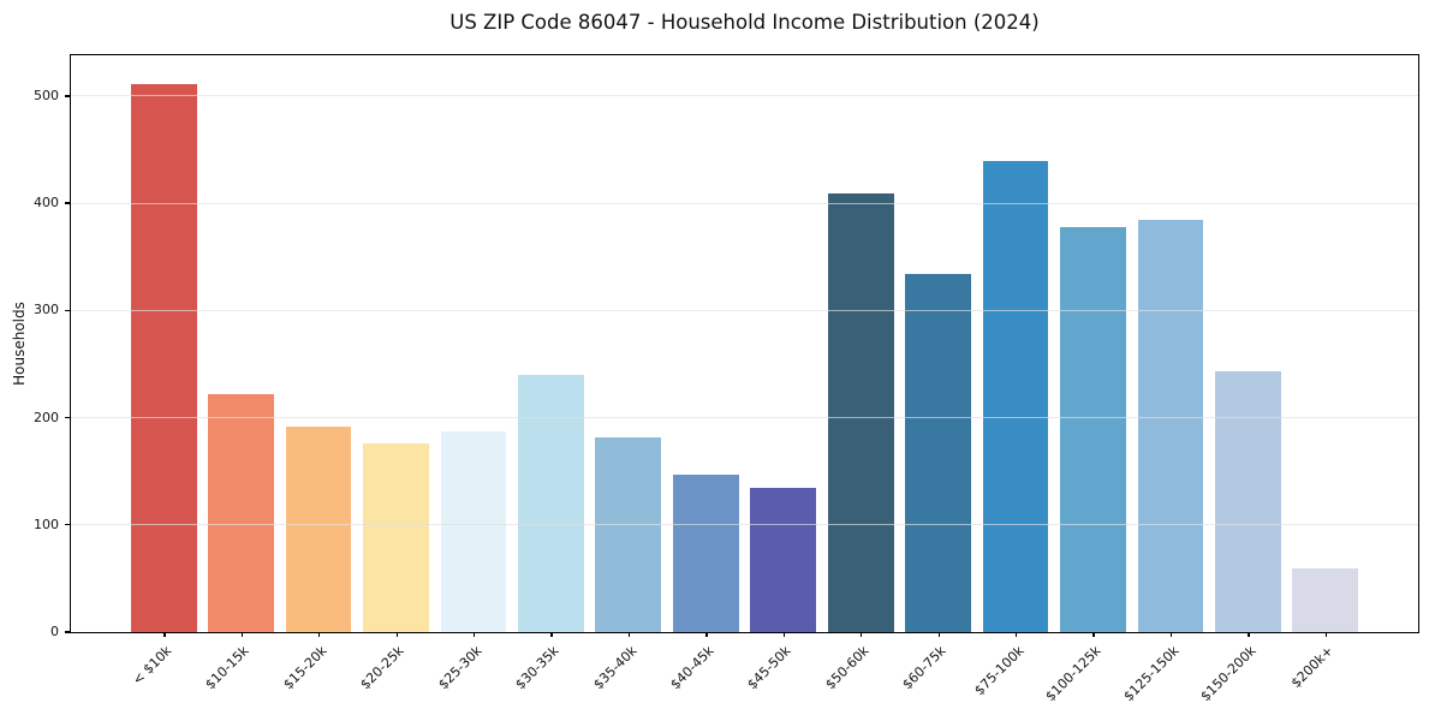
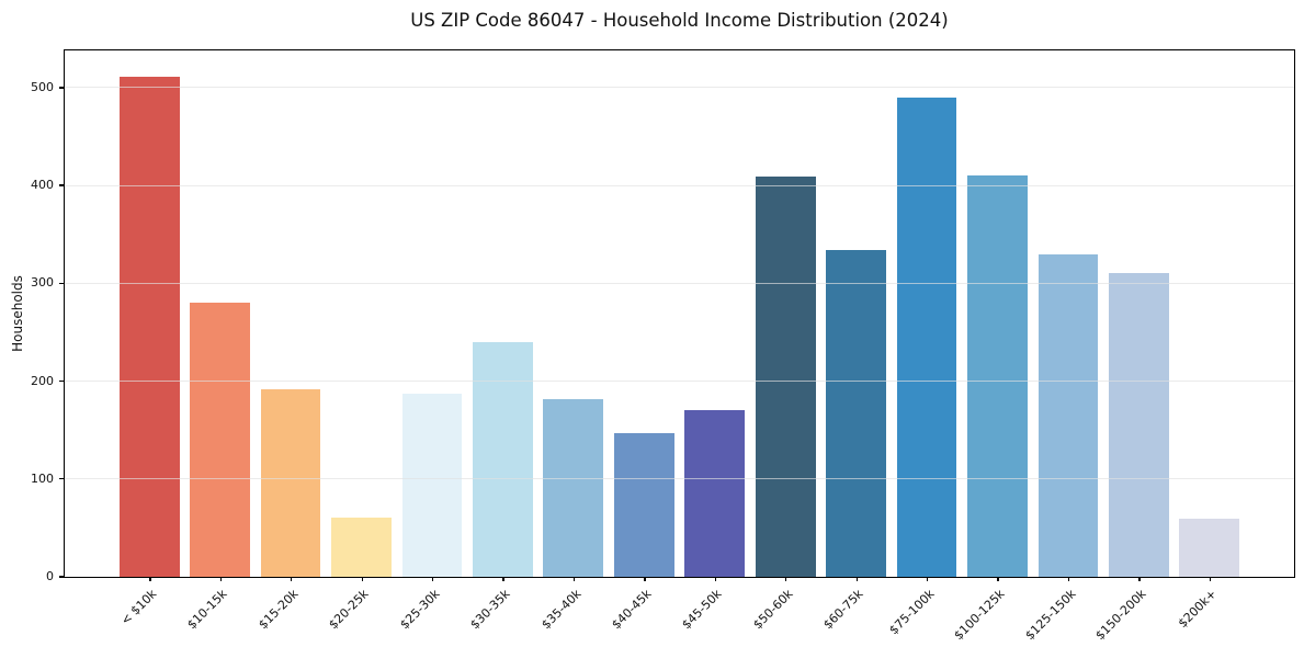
$10-15k: 220 -> 280
$20-25k: 180 -> 60
$45-50k: 140 -> 170
$75-100k: 440 -> 490
$100-125k: 380 -> 410
$125-150k: 380 -> 330
$150-200k: 240 -> 310
